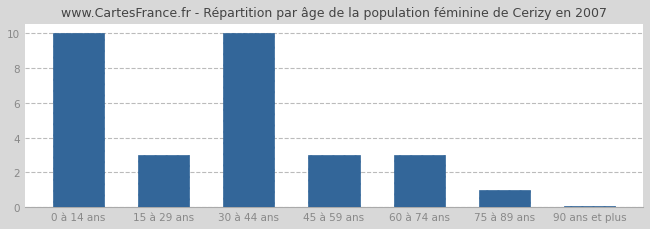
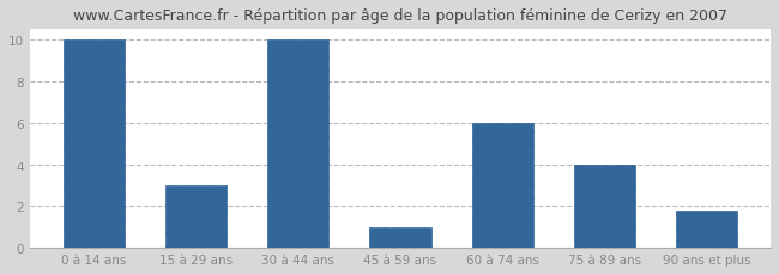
45 à 59 ans: 3.0 -> 1.0
60 à 74 ans: 3.0 -> 6.0
75 à 89 ans: 1.0 -> 4.0
90 ans et plus: 0.1 -> 1.8
